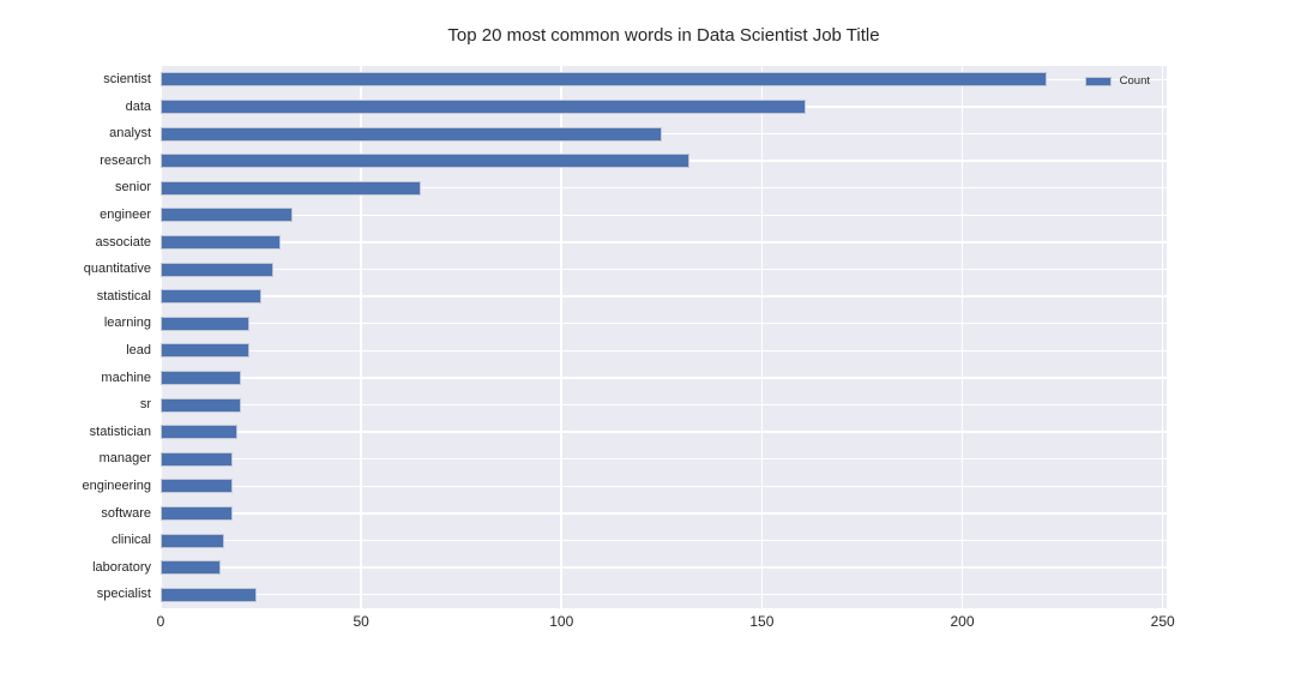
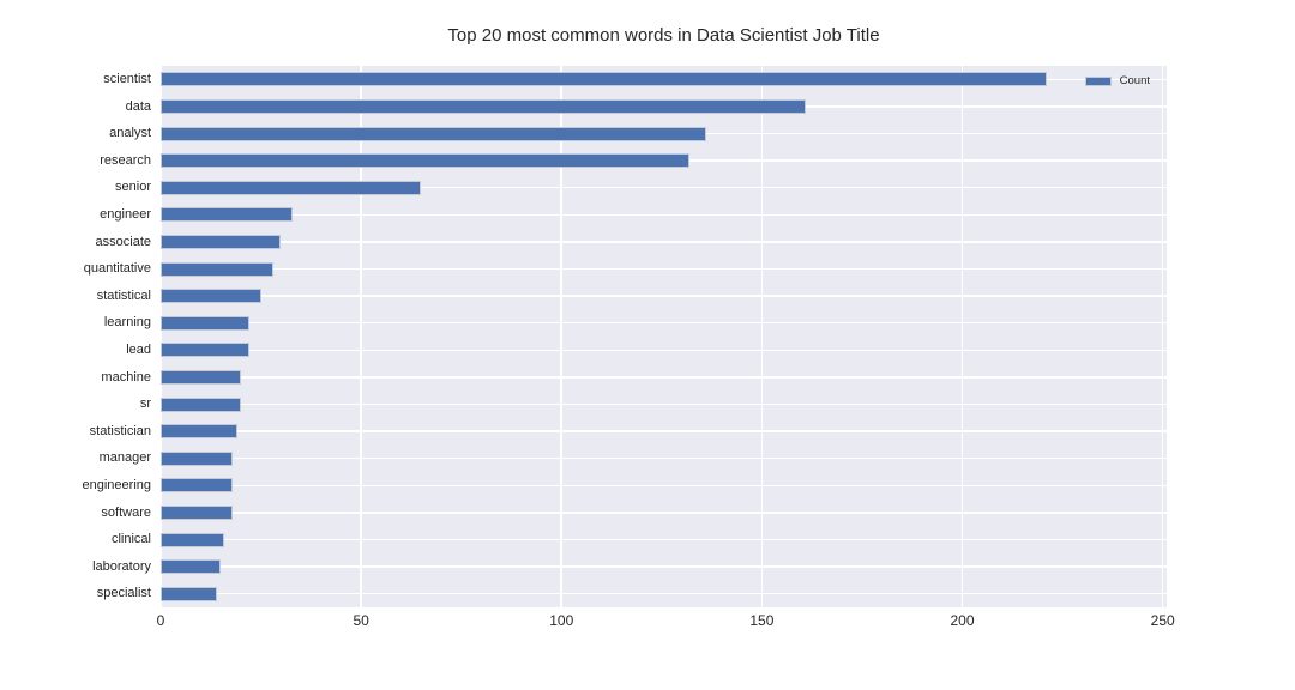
analyst: 125 -> 136
specialist: 24 -> 14
